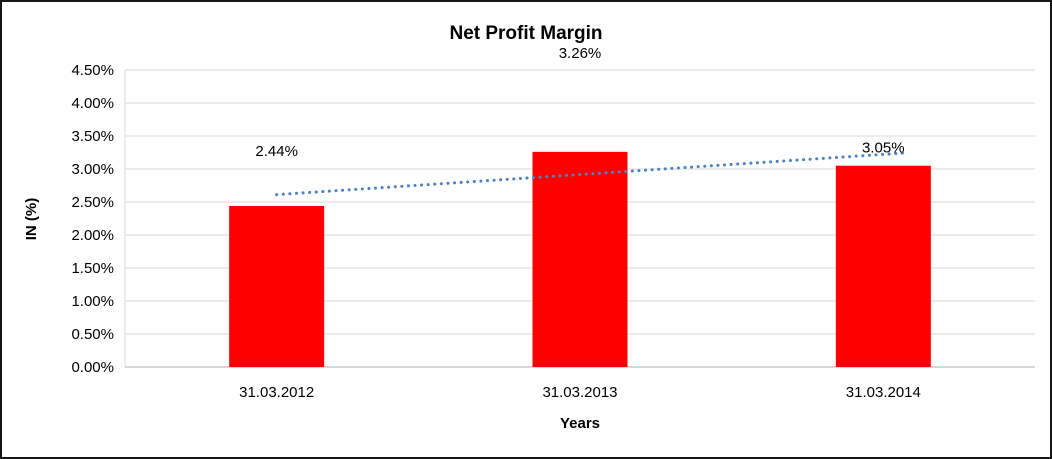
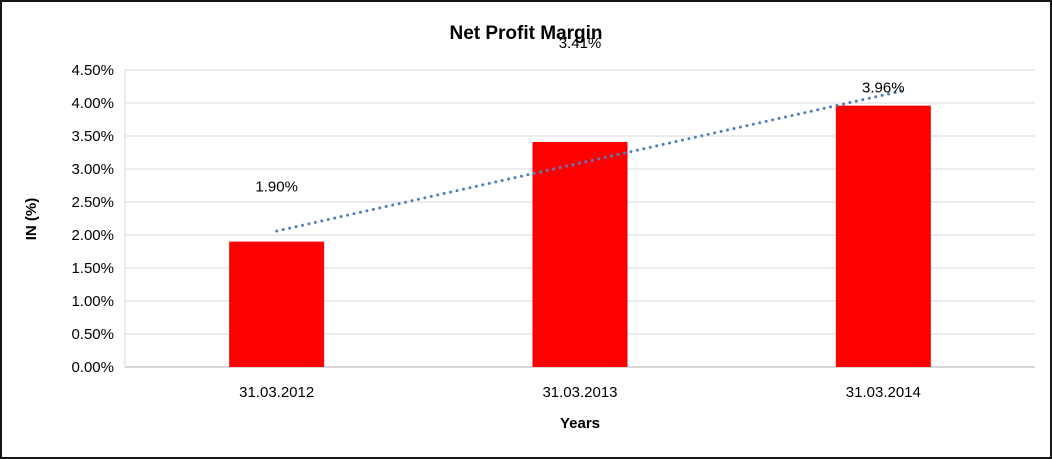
31.03.2012: 2.44% -> 1.90%
31.03.2013: 3.26% -> 3.41%
31.03.2014: 3.05% -> 3.96%
